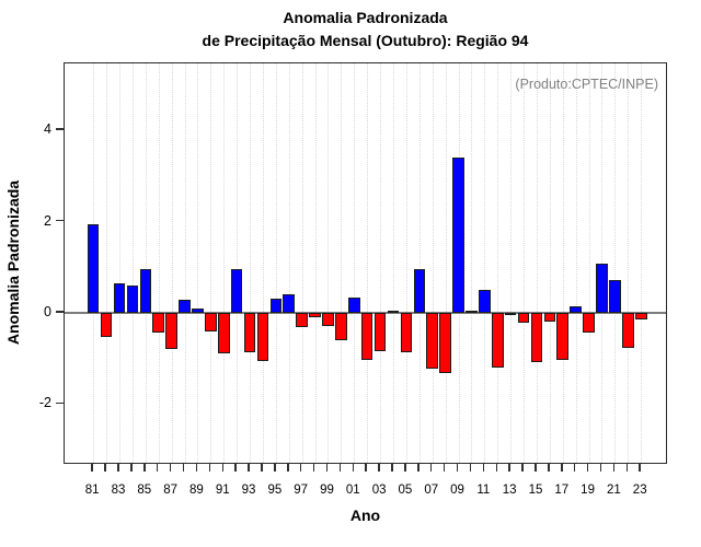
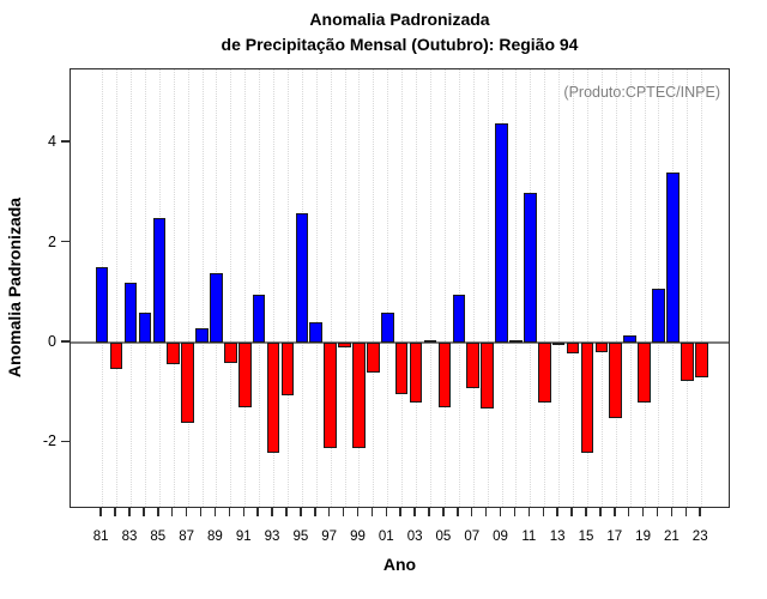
81: 1.9 -> 1.5
83: 0.6 -> 1.2
85: 1.0 -> 2.5
87: -0.8 -> -1.6
89: 0.1 -> 1.4
91: -0.9 -> -1.3
93: -0.9 -> -2.2
95: 0.3 -> 2.6
97: -0.3 -> -2.1
99: -0.3 -> -2.1
01: 0.3 -> 0.6
03: -0.8 -> -1.2
05: -0.9 -> -1.3
07: -1.2 -> -0.9
09: 3.4 -> 4.4
11: 0.5 -> 3.0
15: -1.1 -> -2.2
17: -1.0 -> -1.5
19: -0.4 -> -1.2
21: 0.7 -> 3.4
23: -0.1 -> -0.7
